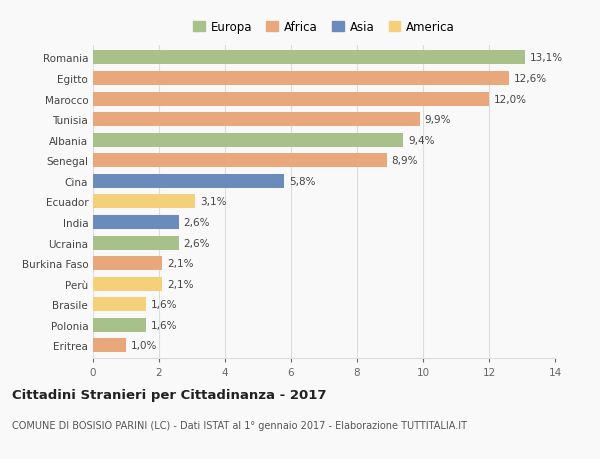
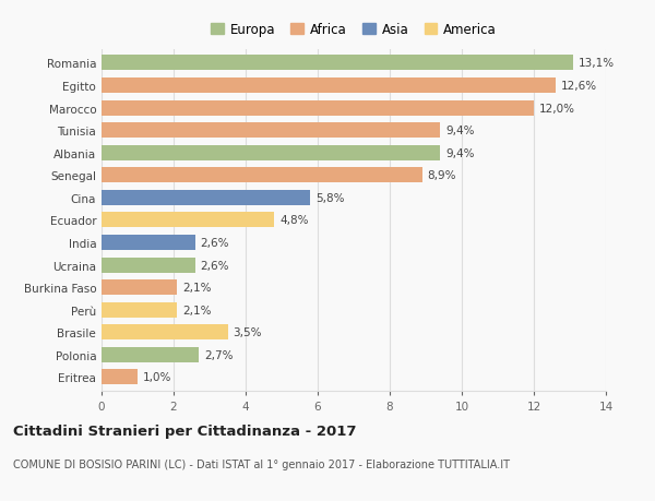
Tunisia: 9,9% -> 9,4%
Ecuador: 3,1% -> 4,8%
Brasile: 1,6% -> 3,5%
Polonia: 1,6% -> 2,7%
